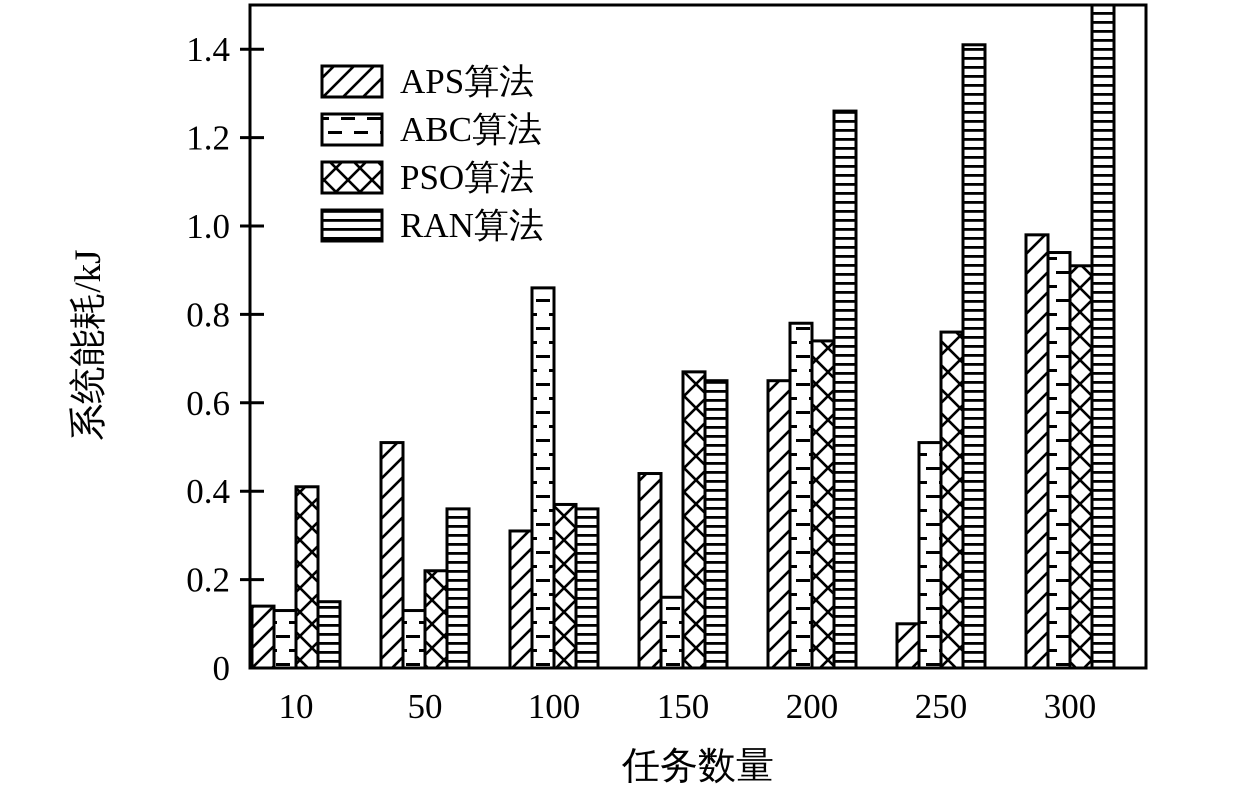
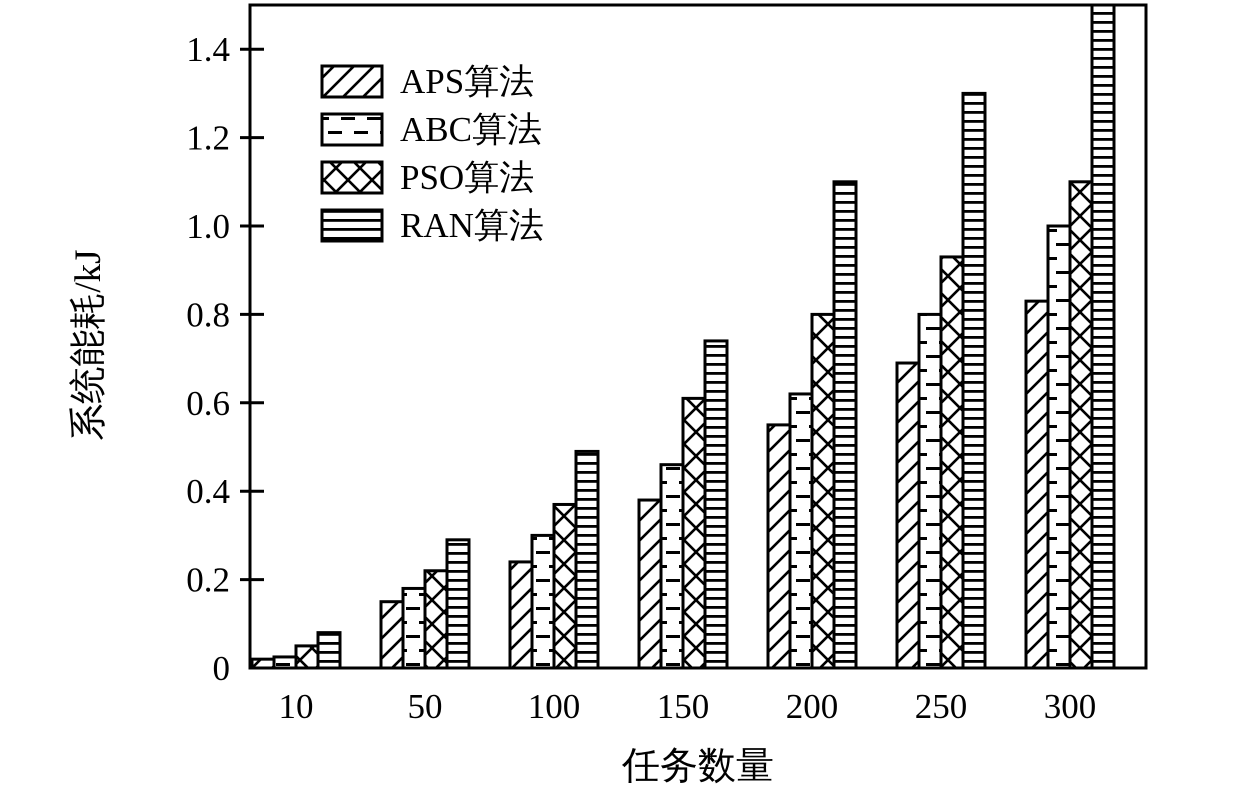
APS算法/10: 0.14 -> 0.02
ABC算法/10: 0.13 -> 0.03
PSO算法/10: 0.41 -> 0.05
RAN算法/10: 0.15 -> 0.08
APS算法/50: 0.51 -> 0.15
ABC算法/50: 0.13 -> 0.18
RAN算法/50: 0.36 -> 0.29
APS算法/100: 0.31 -> 0.24
ABC算法/100: 0.86 -> 0.30
RAN算法/100: 0.36 -> 0.49
APS算法/150: 0.44 -> 0.38
ABC算法/150: 0.16 -> 0.46
PSO算法/150: 0.67 -> 0.61
RAN算法/150: 0.65 -> 0.74
APS算法/200: 0.65 -> 0.55
ABC算法/200: 0.78 -> 0.62
PSO算法/200: 0.74 -> 0.80
RAN算法/200: 1.26 -> 1.10
APS算法/250: 0.10 -> 0.69
ABC算法/250: 0.51 -> 0.80
PSO算法/250: 0.76 -> 0.93
RAN算法/250: 1.41 -> 1.30
APS算法/300: 0.98 -> 0.83
ABC算法/300: 0.94 -> 1.00
PSO算法/300: 0.91 -> 1.10
